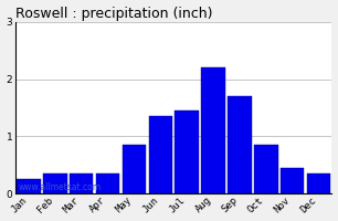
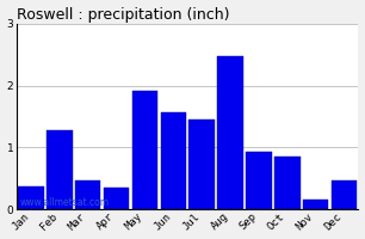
Jan: 0.25 -> 0.38
Feb: 0.35 -> 1.28
Mar: 0.35 -> 0.46
May: 0.85 -> 1.92
Jun: 1.35 -> 1.56
Aug: 2.20 -> 2.48
Sep: 1.70 -> 0.94
Nov: 0.45 -> 0.16
Dec: 0.35 -> 0.46
